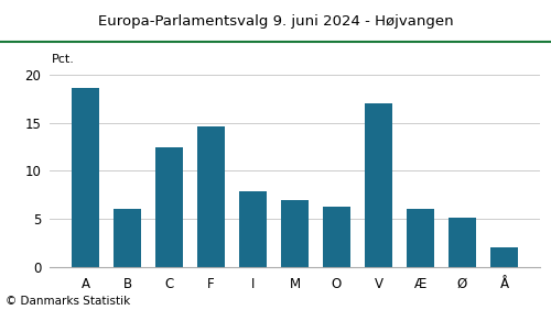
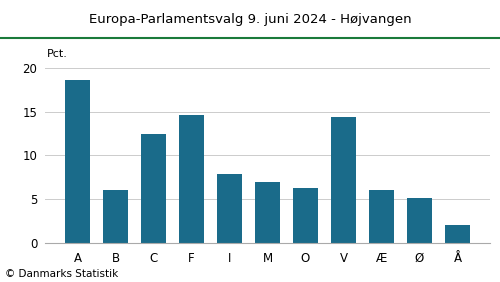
V: 17.0 -> 14.4
